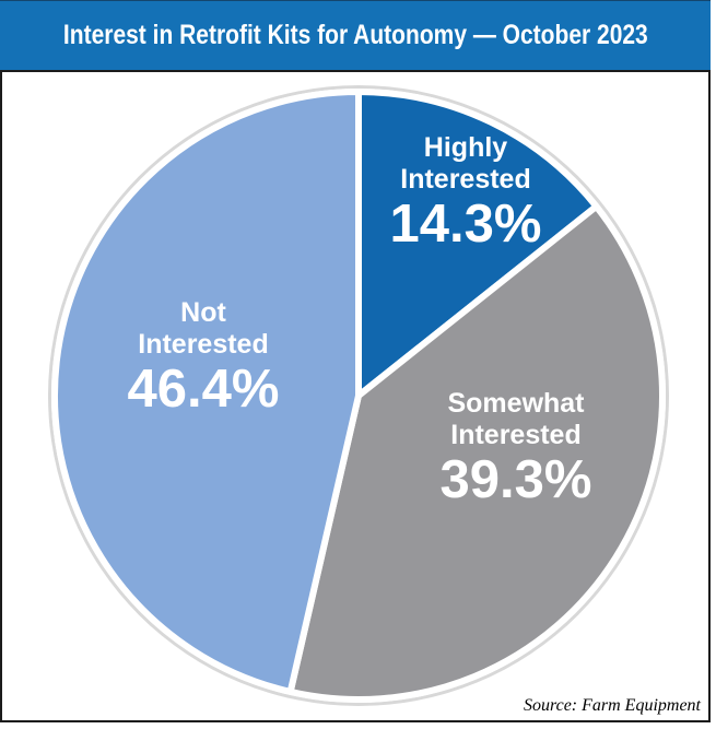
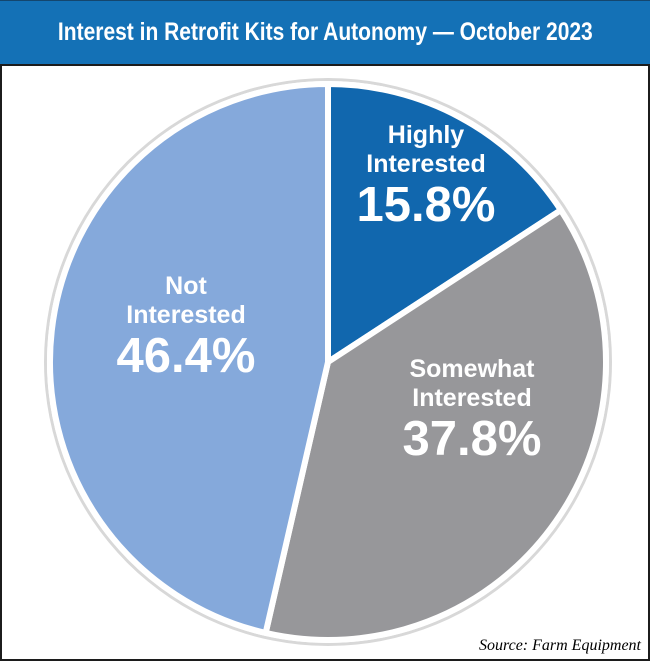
Highly Interested: 14.3% -> 15.8%
Somewhat Interested: 39.3% -> 37.8%
